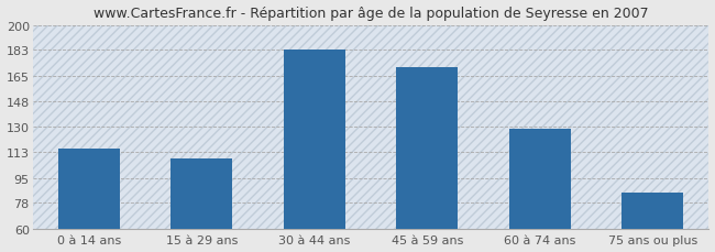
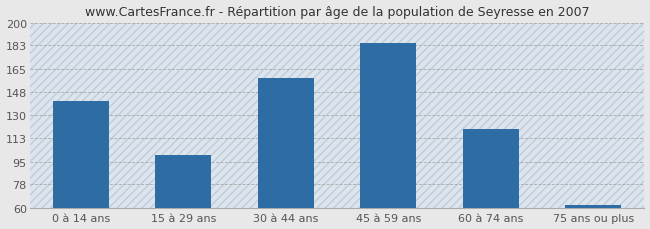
0 à 14 ans: 115 -> 141
15 à 29 ans: 108 -> 100
30 à 44 ans: 183 -> 158
45 à 59 ans: 171 -> 185
60 à 74 ans: 129 -> 120
75 ans ou plus: 85 -> 62
